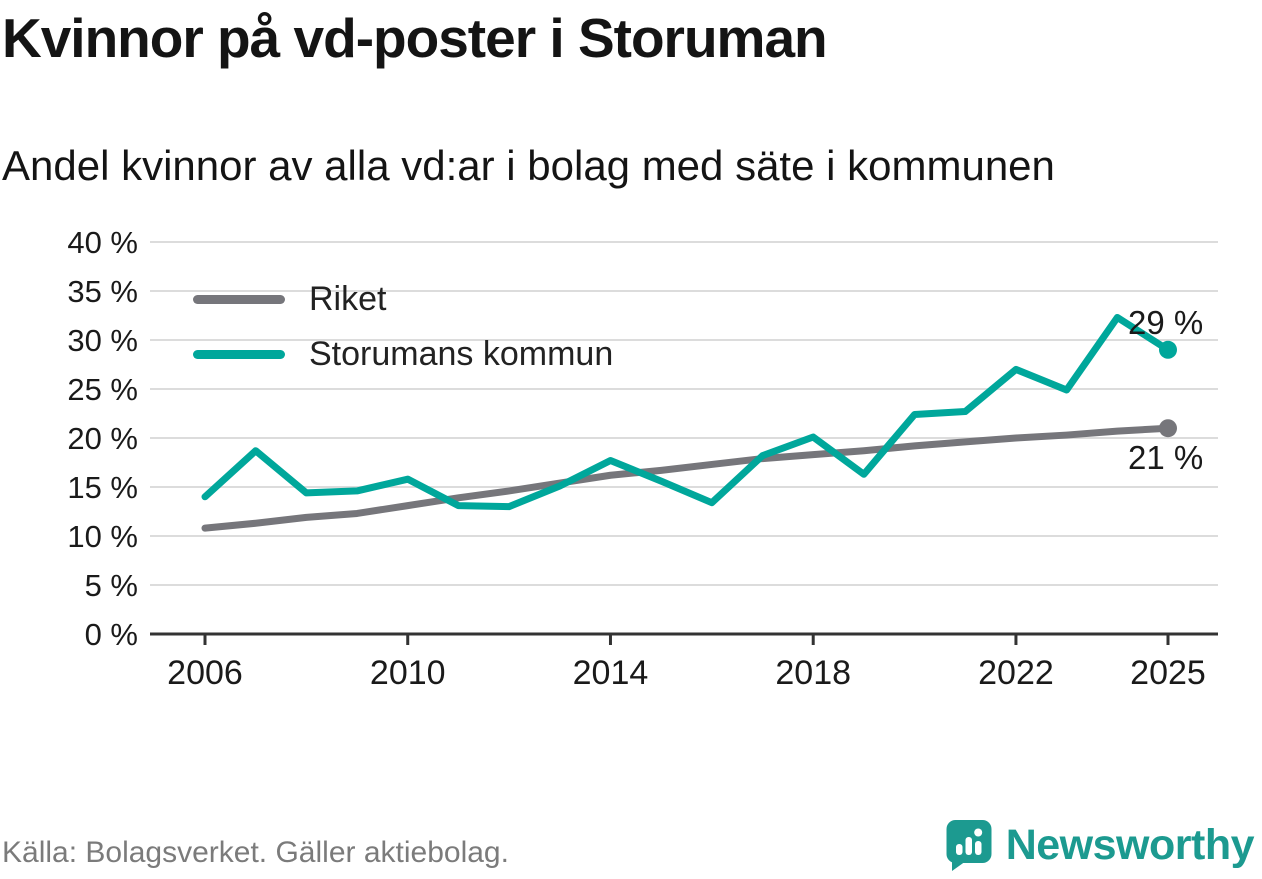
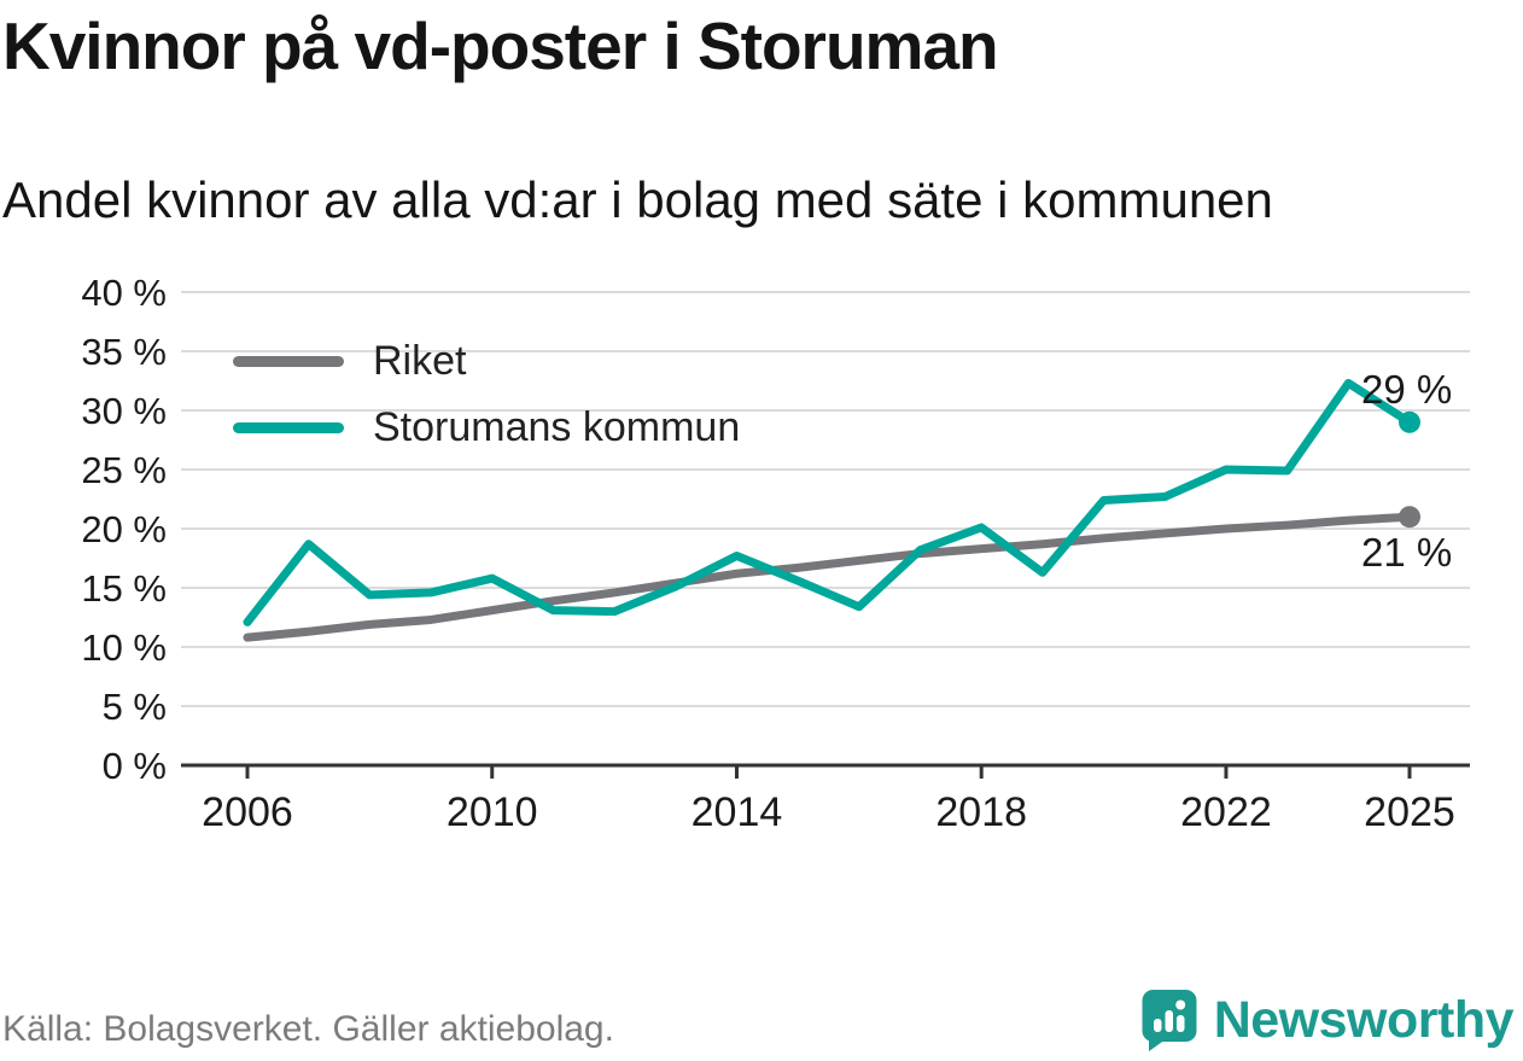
Storumans kommun/2006: 14% -> 12%
Storumans kommun/2022: 27% -> 25%
